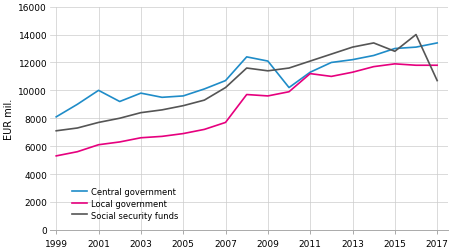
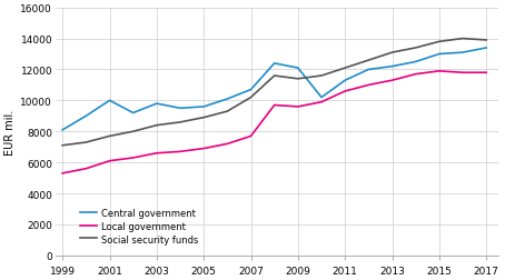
Local government/2011: 11200 -> 10600
Social security funds/2015: 12800 -> 13800
Social security funds/2017: 10700 -> 13900
